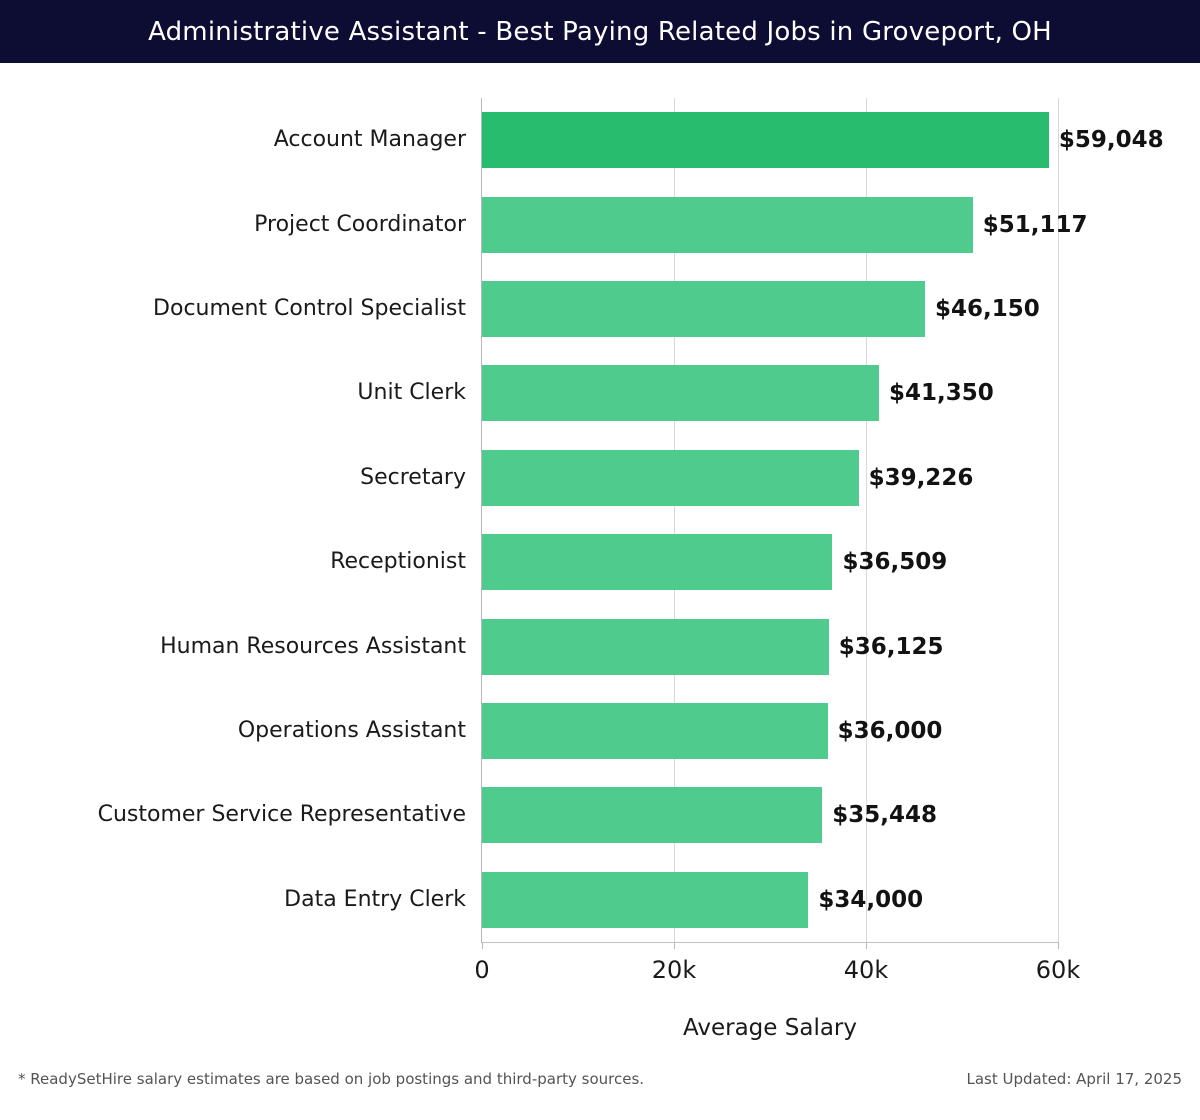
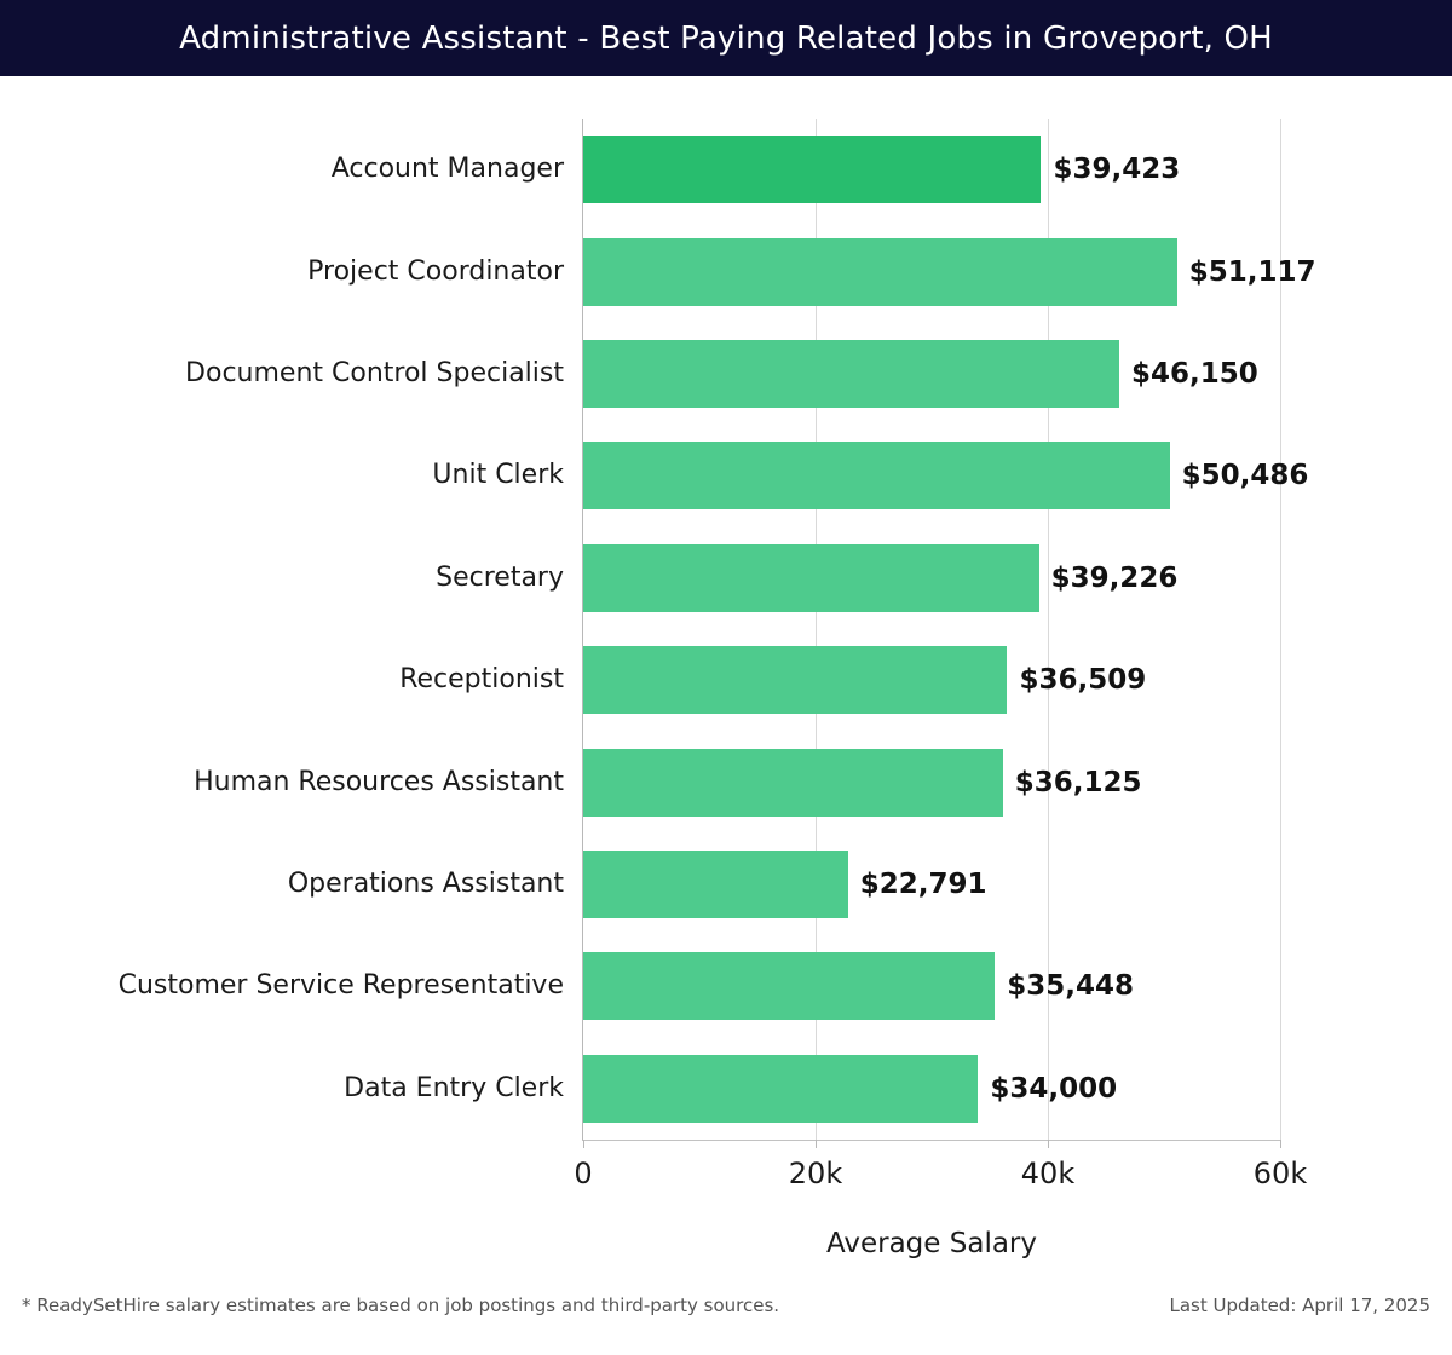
Account Manager: $59,048 -> $39,423
Unit Clerk: $41,350 -> $50,486
Operations Assistant: $36,000 -> $22,791
